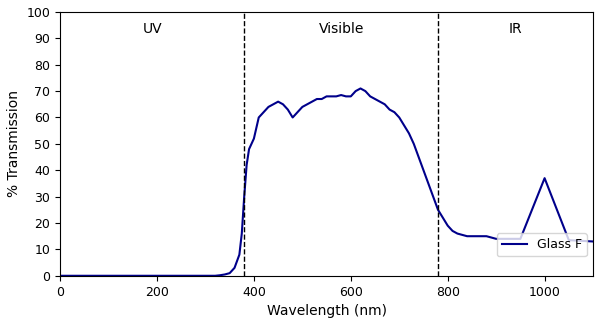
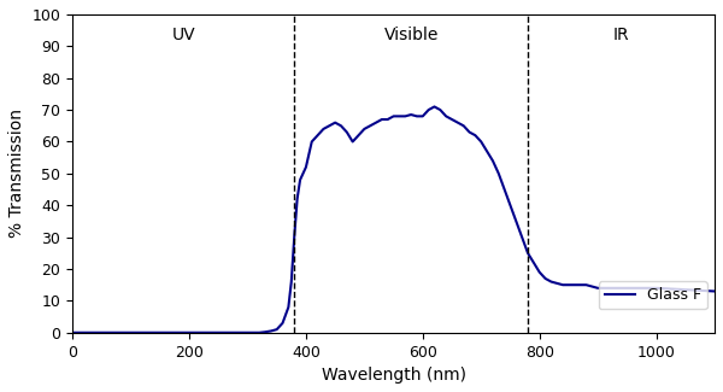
1000: 37.0 -> 14.0
